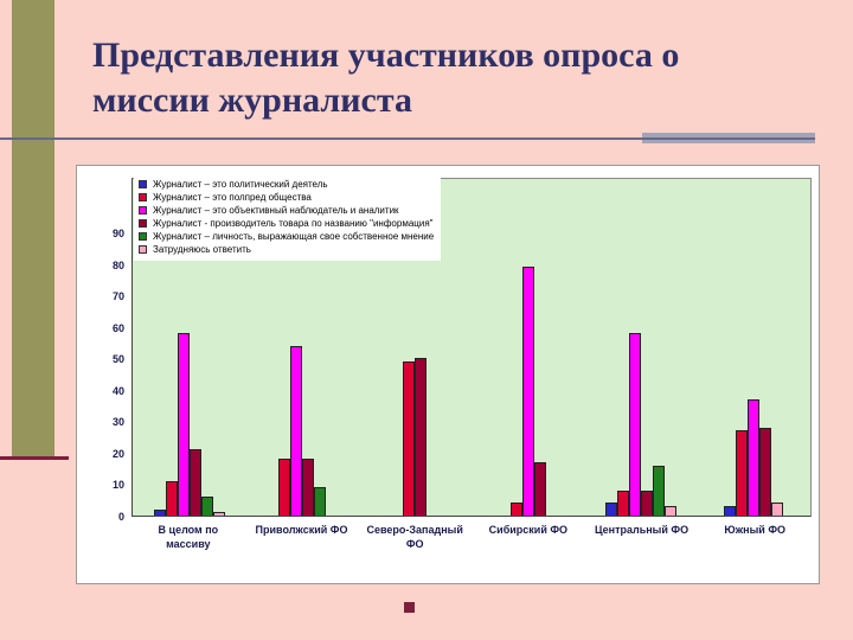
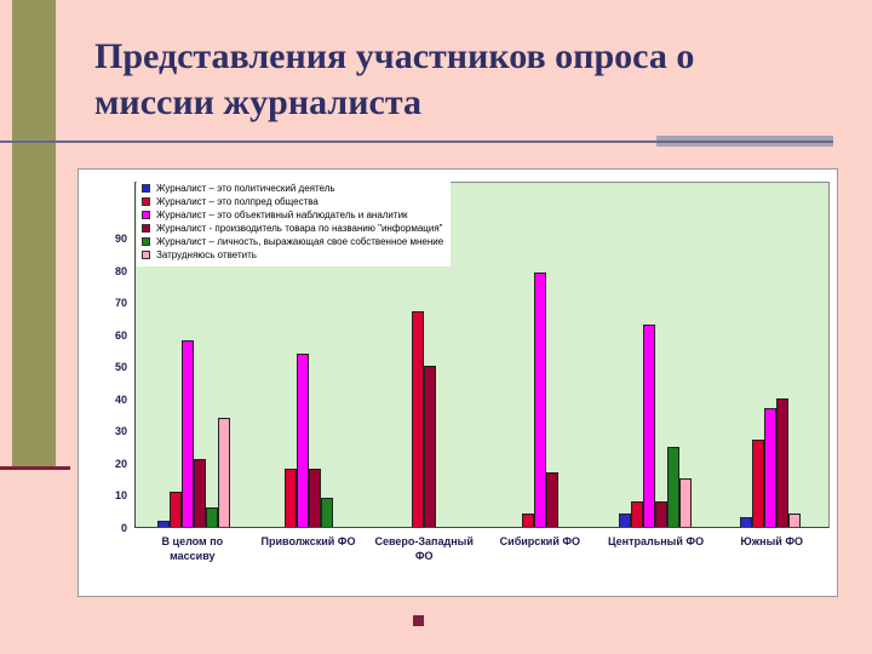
Затрудняюсь ответить/В целом по массиву: 1 -> 34
Журналист – это полпред общества/Северо-Западный ФО: 49 -> 67
Журналист – это объективный наблюдатель и аналитик/Центральный ФО: 58 -> 63
Журналист – личность, выражающая свое собственное мнение/Центральный ФО: 16 -> 25
Затрудняюсь ответить/Центральный ФО: 3 -> 15
Журналист - производитель товара по названию "информация"/Южный ФО: 28 -> 40
